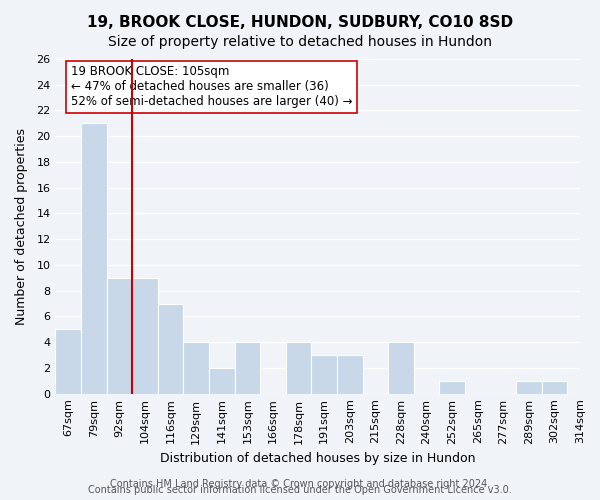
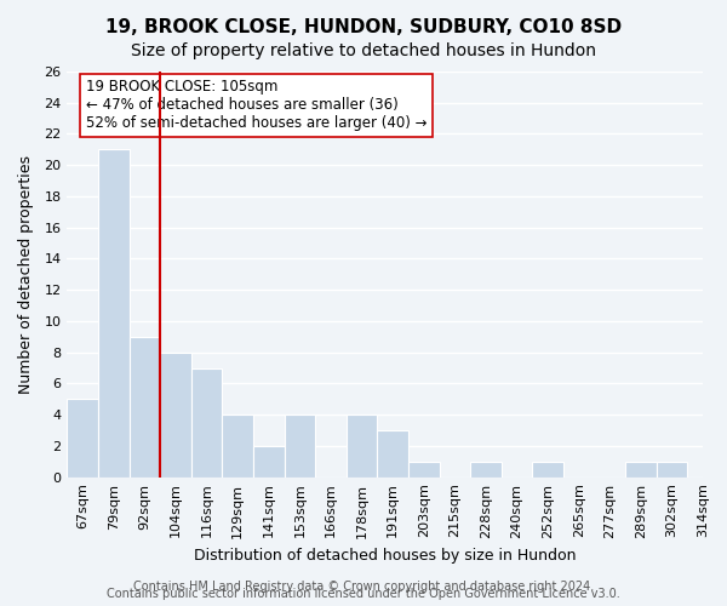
104sqm: 9 -> 8
203sqm: 3 -> 1
228sqm: 4 -> 1
